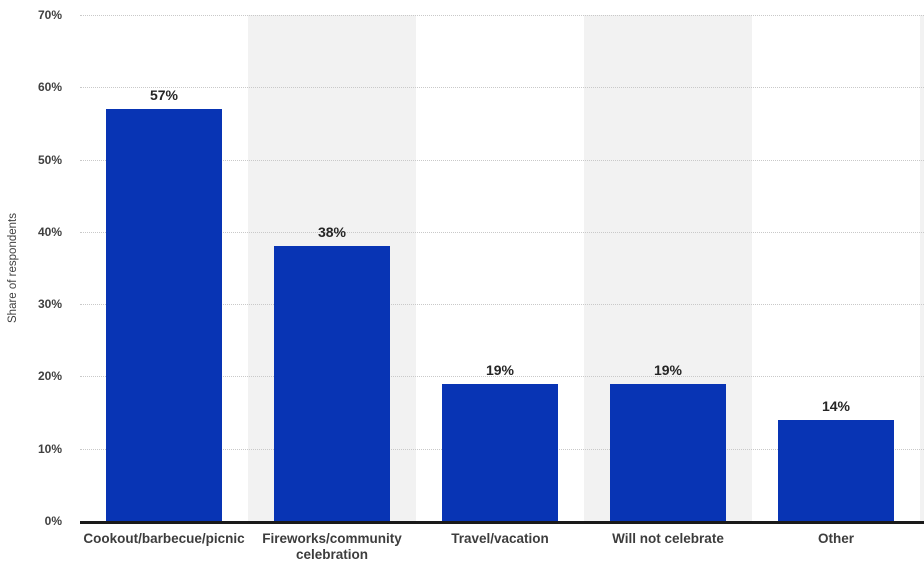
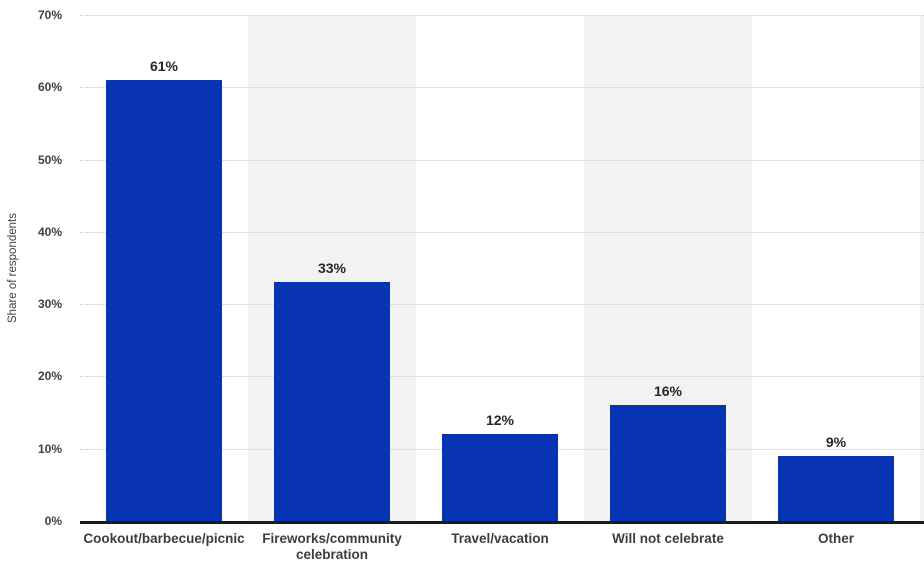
Cookout/barbecue/picnic: 57% -> 61%
Fireworks/community celebration: 38% -> 33%
Travel/vacation: 19% -> 12%
Will not celebrate: 19% -> 16%
Other: 14% -> 9%
